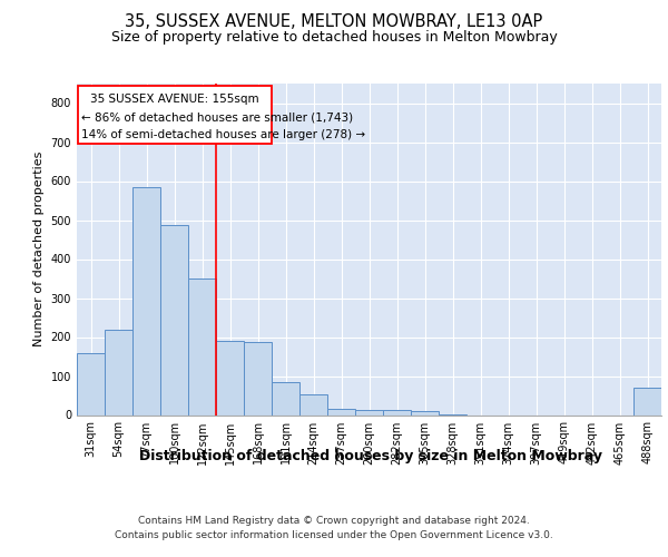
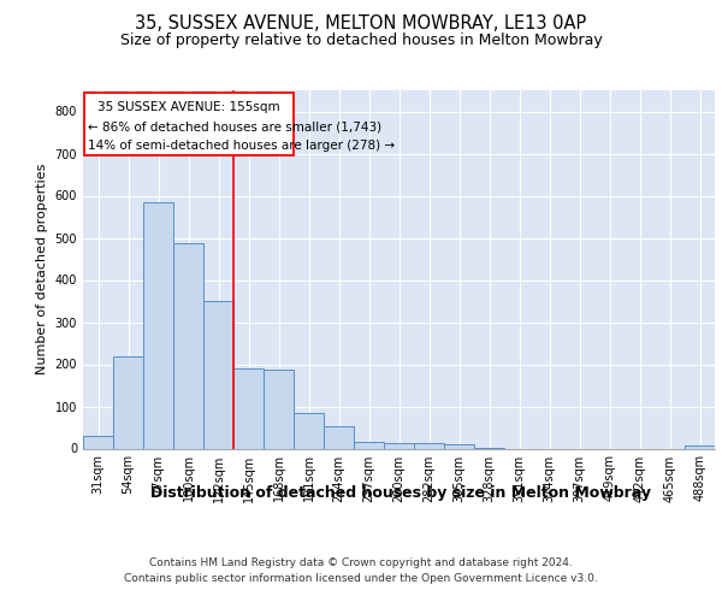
31sqm: 160 -> 30
488sqm: 70 -> 6
